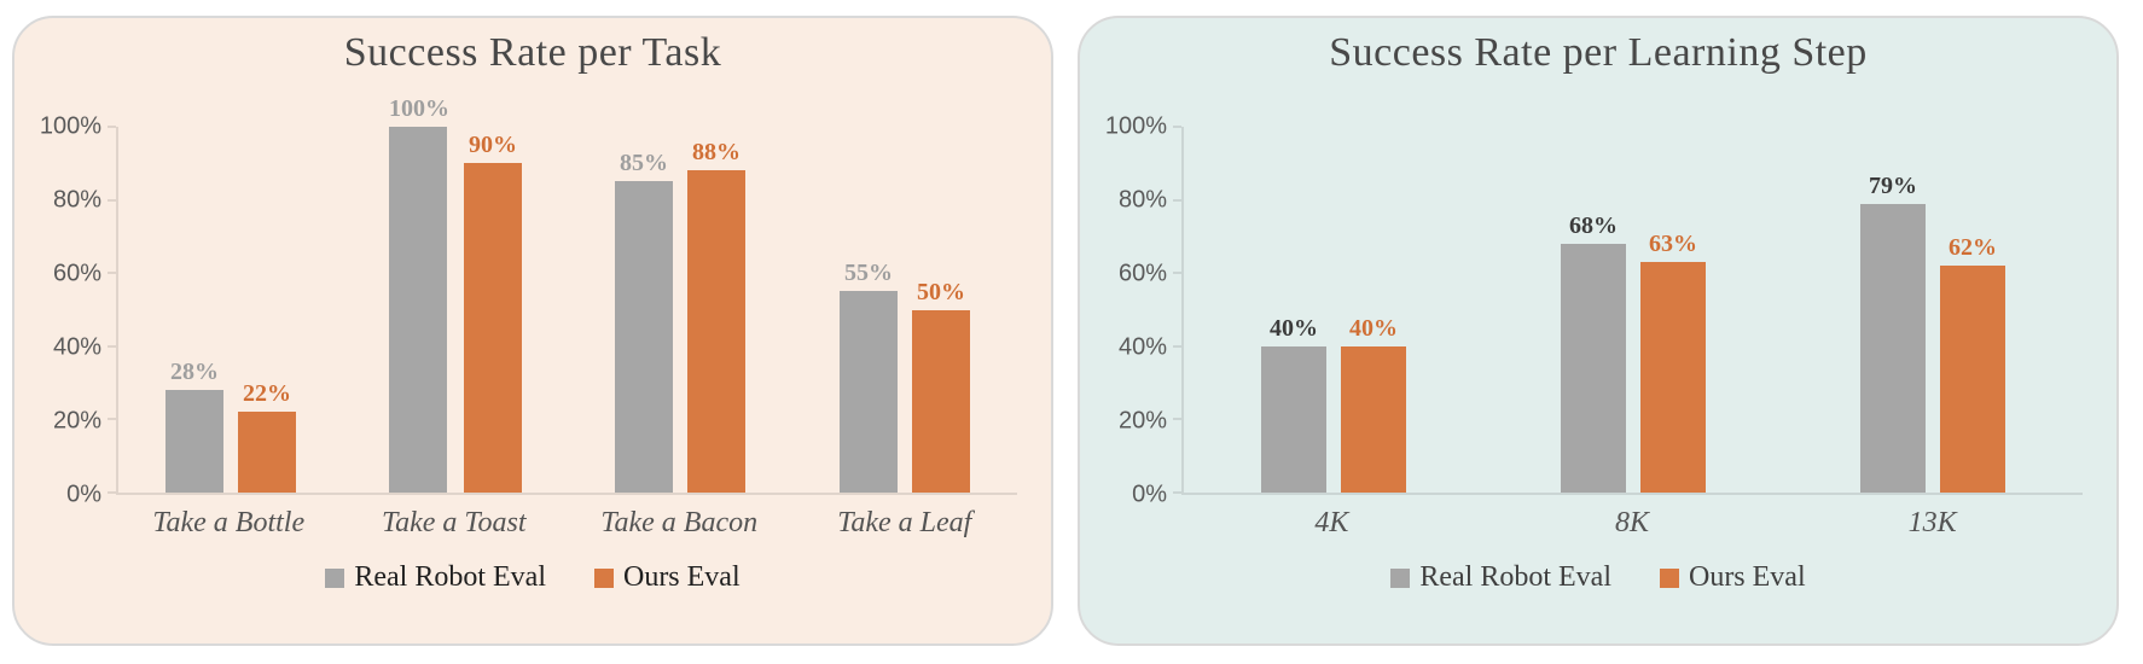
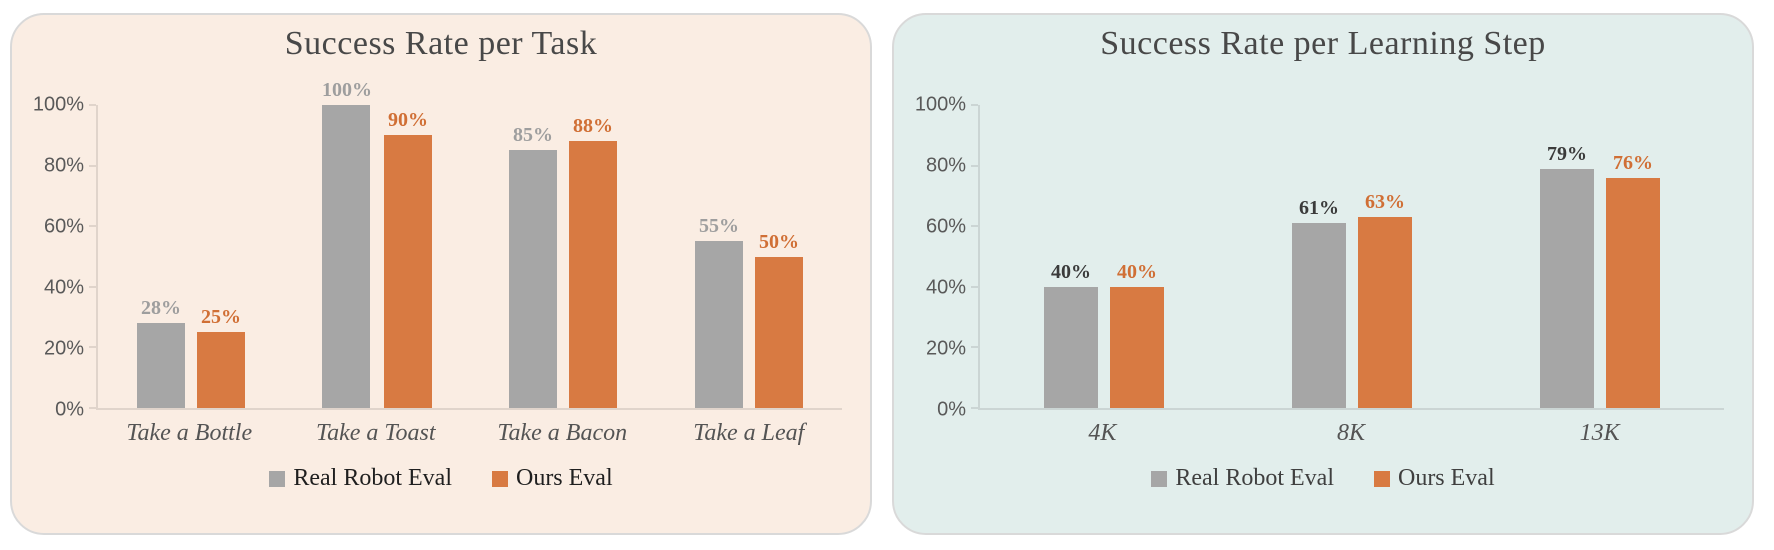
Success Rate per Task/Ours Eval/Take a Bottle: 22% -> 25%
Success Rate per Learning Step/Real Robot Eval/8K: 68% -> 61%
Success Rate per Learning Step/Ours Eval/13K: 62% -> 76%
